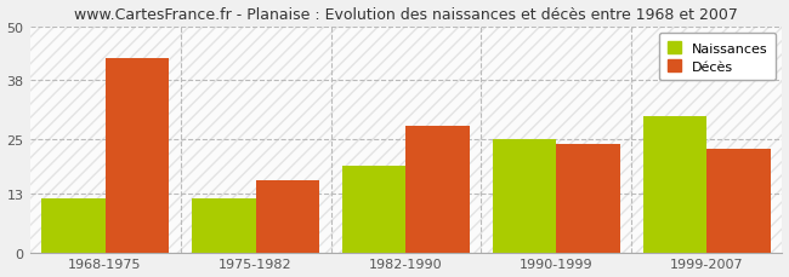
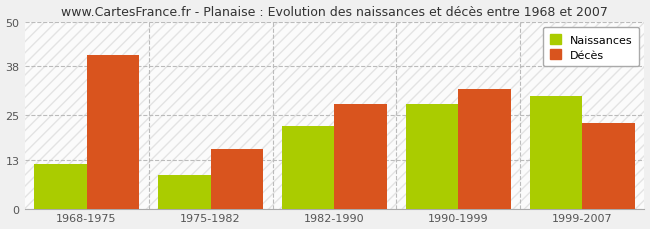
Décès/1968-1975: 43 -> 41
Naissances/1975-1982: 12 -> 9
Naissances/1982-1990: 19 -> 22
Naissances/1990-1999: 25 -> 28
Décès/1990-1999: 24 -> 32
